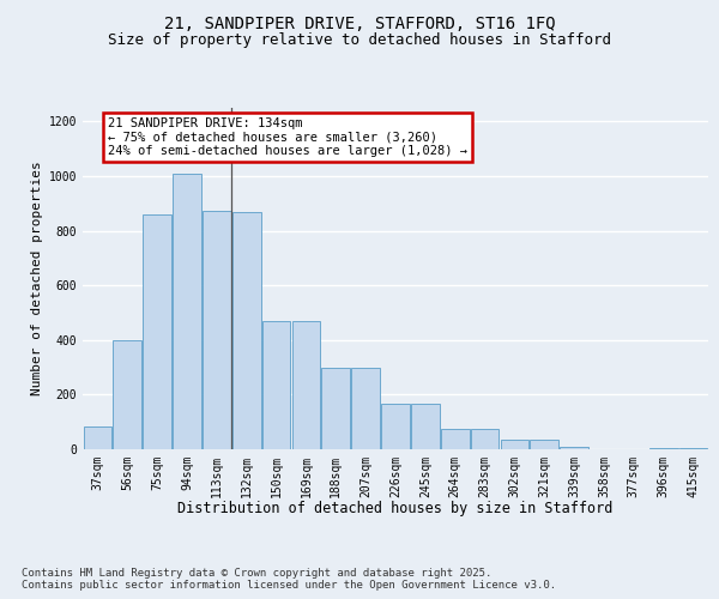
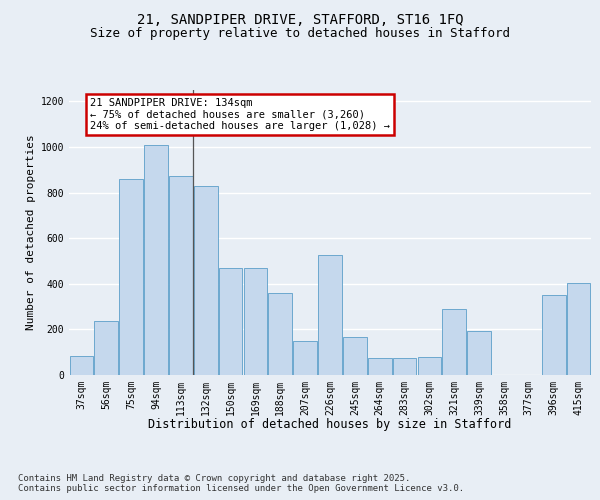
56sqm: 400 -> 235
132sqm: 868 -> 830
188sqm: 298 -> 360
207sqm: 300 -> 150
226sqm: 165 -> 525
302sqm: 35 -> 80
321sqm: 35 -> 290
339sqm: 10 -> 195
396sqm: 5 -> 350
415sqm: 5 -> 405
